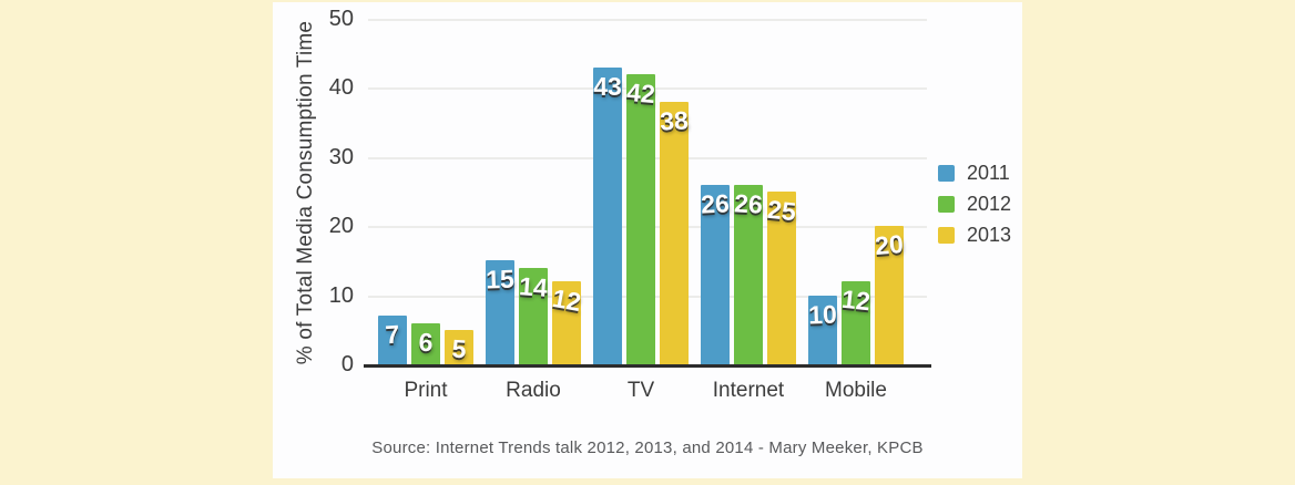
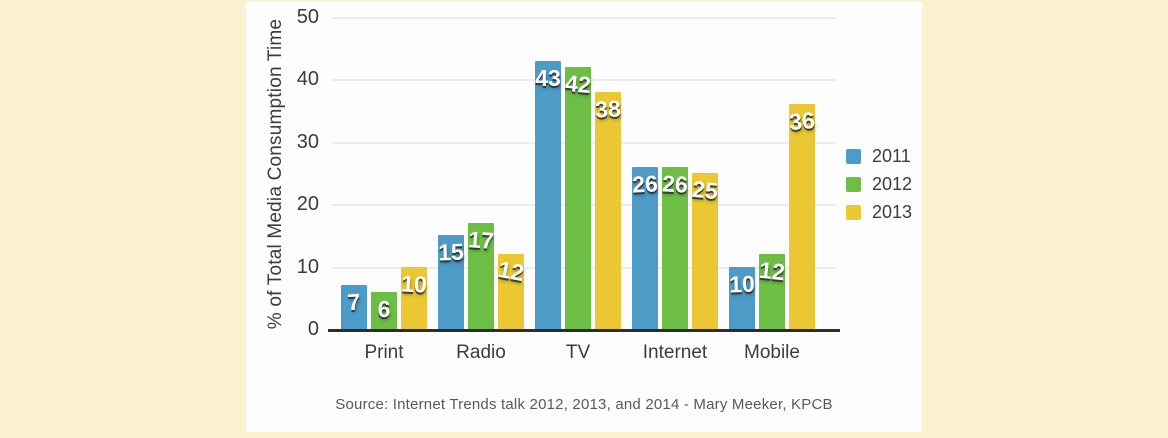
2013/Print: 5 -> 10
2012/Radio: 14 -> 17
2013/Mobile: 20 -> 36
